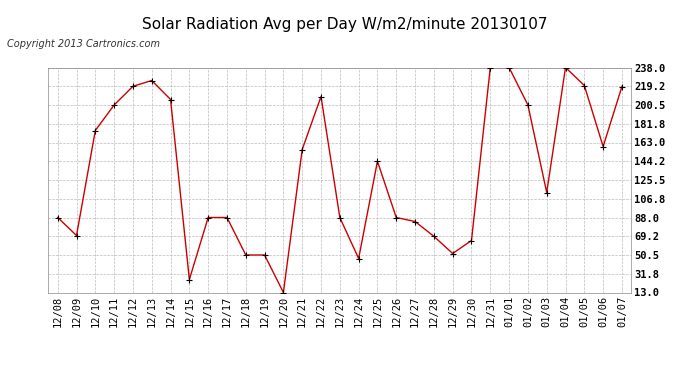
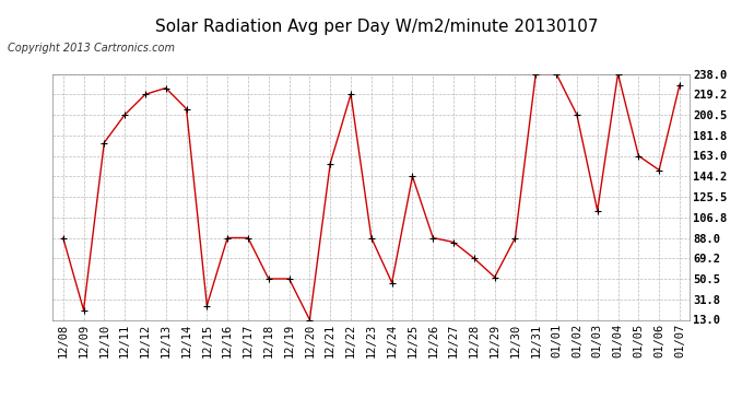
12/09: 70 -> 22
12/22: 209 -> 219
12/30: 65 -> 88
01/05: 220 -> 163
01/06: 159 -> 150
01/07: 219 -> 228
